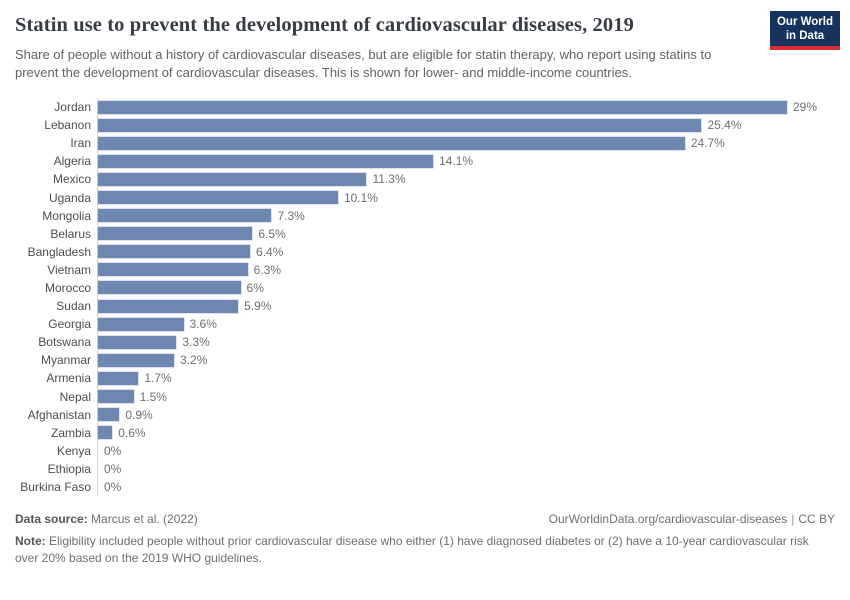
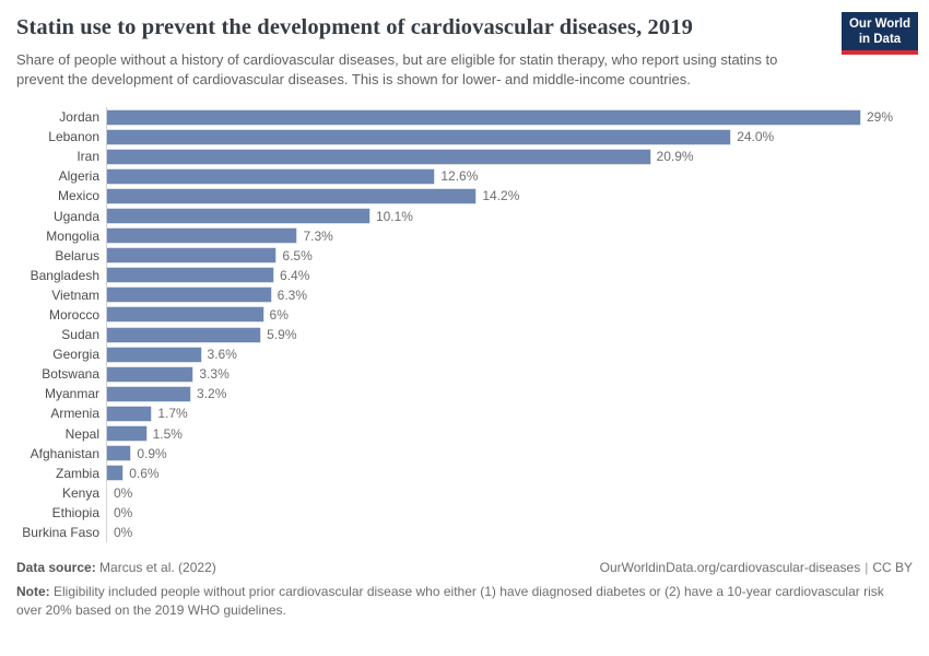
Lebanon: 25.4% -> 24.0%
Iran: 24.7% -> 20.9%
Algeria: 14.1% -> 12.6%
Mexico: 11.3% -> 14.2%
